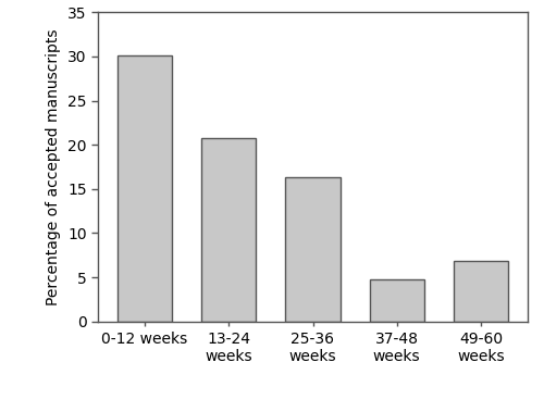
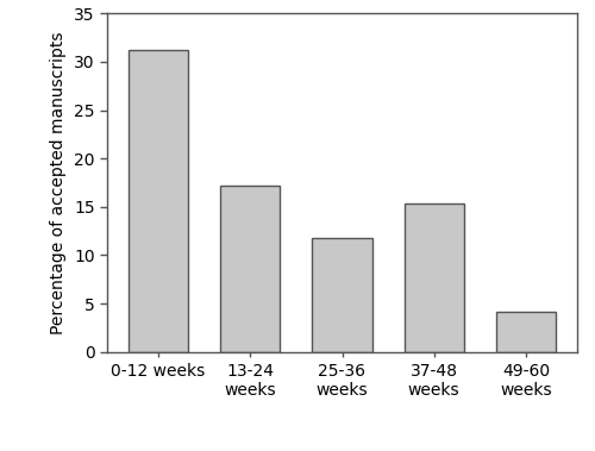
0-12 weeks: 30.1 -> 31.2
13-24 weeks: 20.8 -> 17.2
25-36 weeks: 16.3 -> 11.8
37-48 weeks: 4.7 -> 15.4
49-60 weeks: 6.9 -> 4.2
